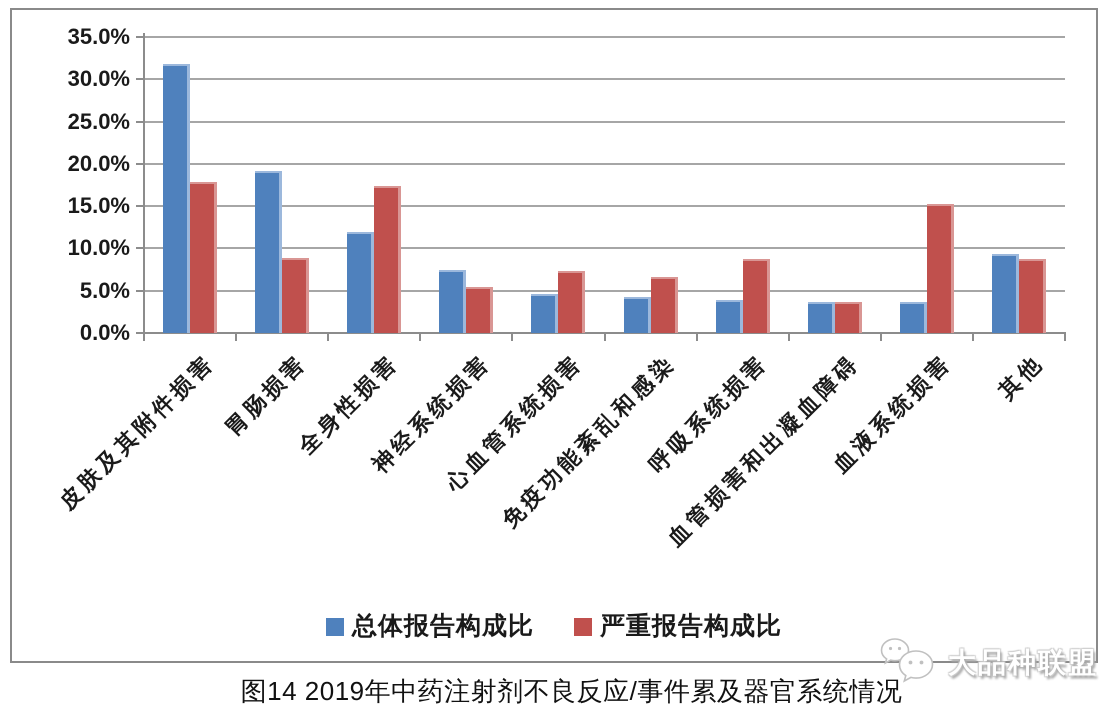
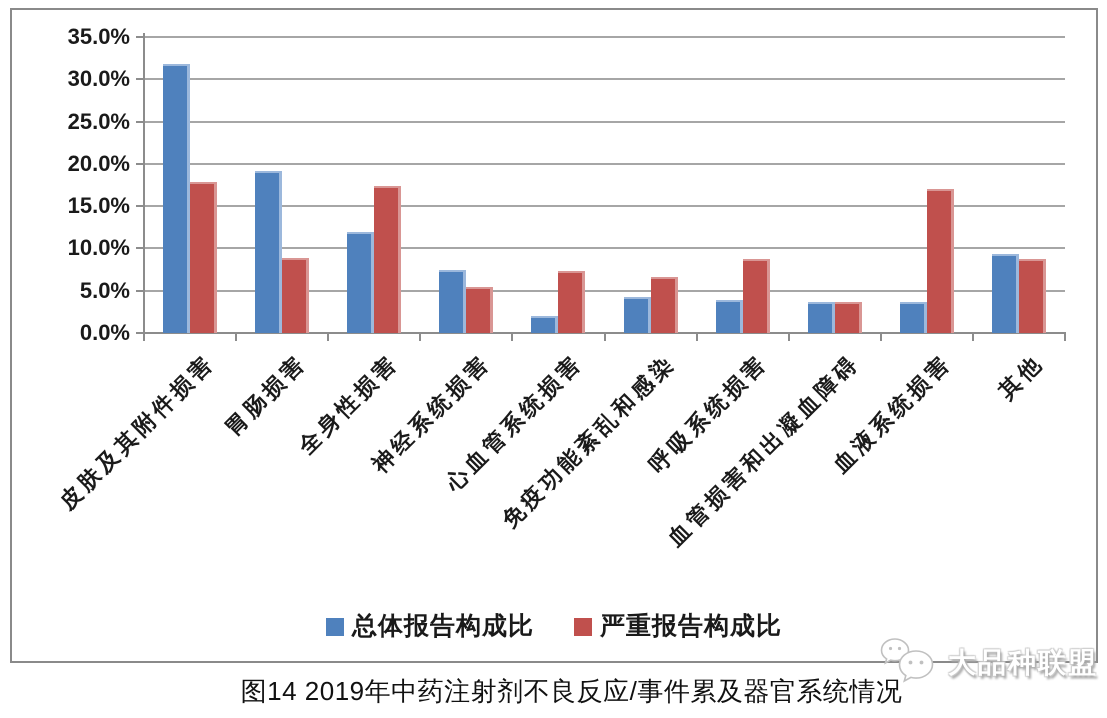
总体报告构成比/心血管系统损害: 5% -> 2%
严重报告构成比/血液系统损害: 15% -> 17%
